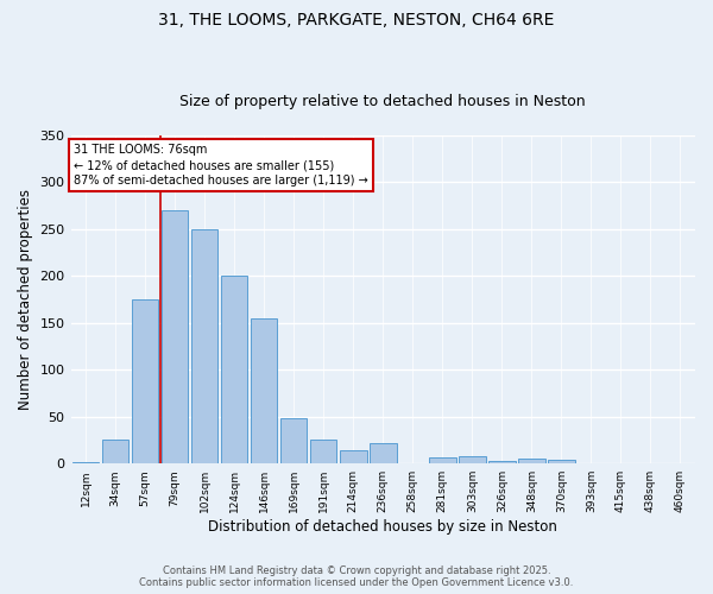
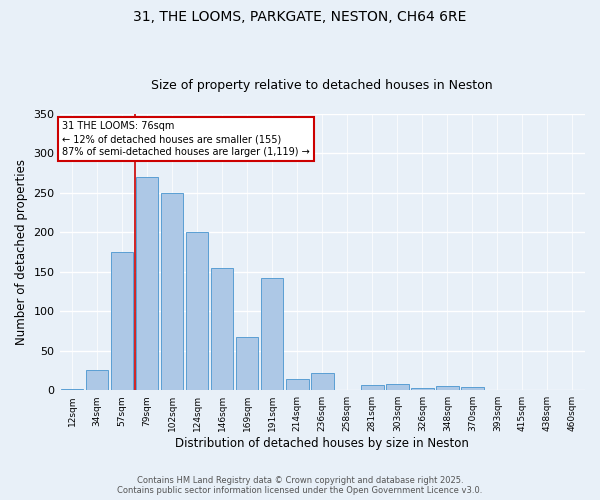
169sqm: 48 -> 68
191sqm: 25 -> 142
